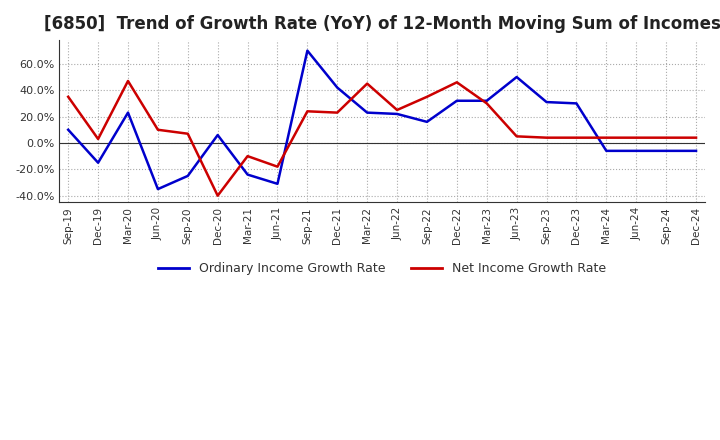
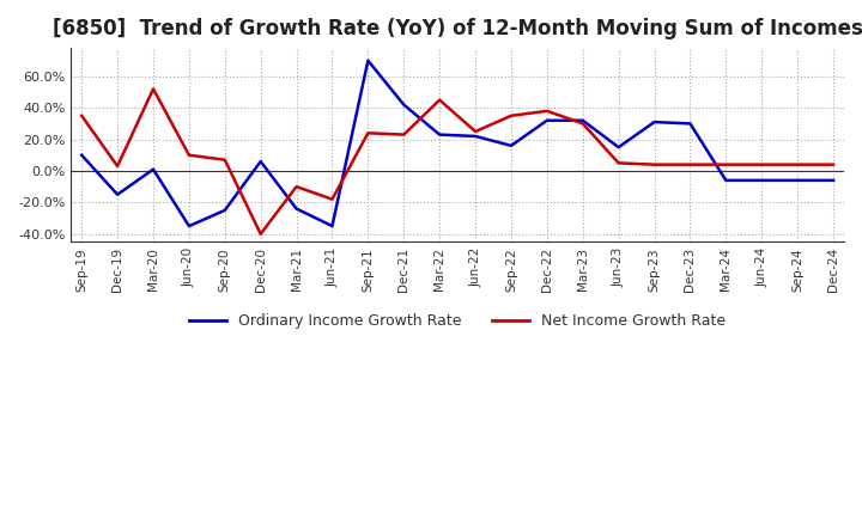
Ordinary Income Growth Rate/Mar-20: 23% -> 1%
Net Income Growth Rate/Mar-20: 47% -> 52%
Ordinary Income Growth Rate/Jun-21: -31% -> -35%
Net Income Growth Rate/Dec-22: 46% -> 38%
Ordinary Income Growth Rate/Jun-23: 50% -> 15%
